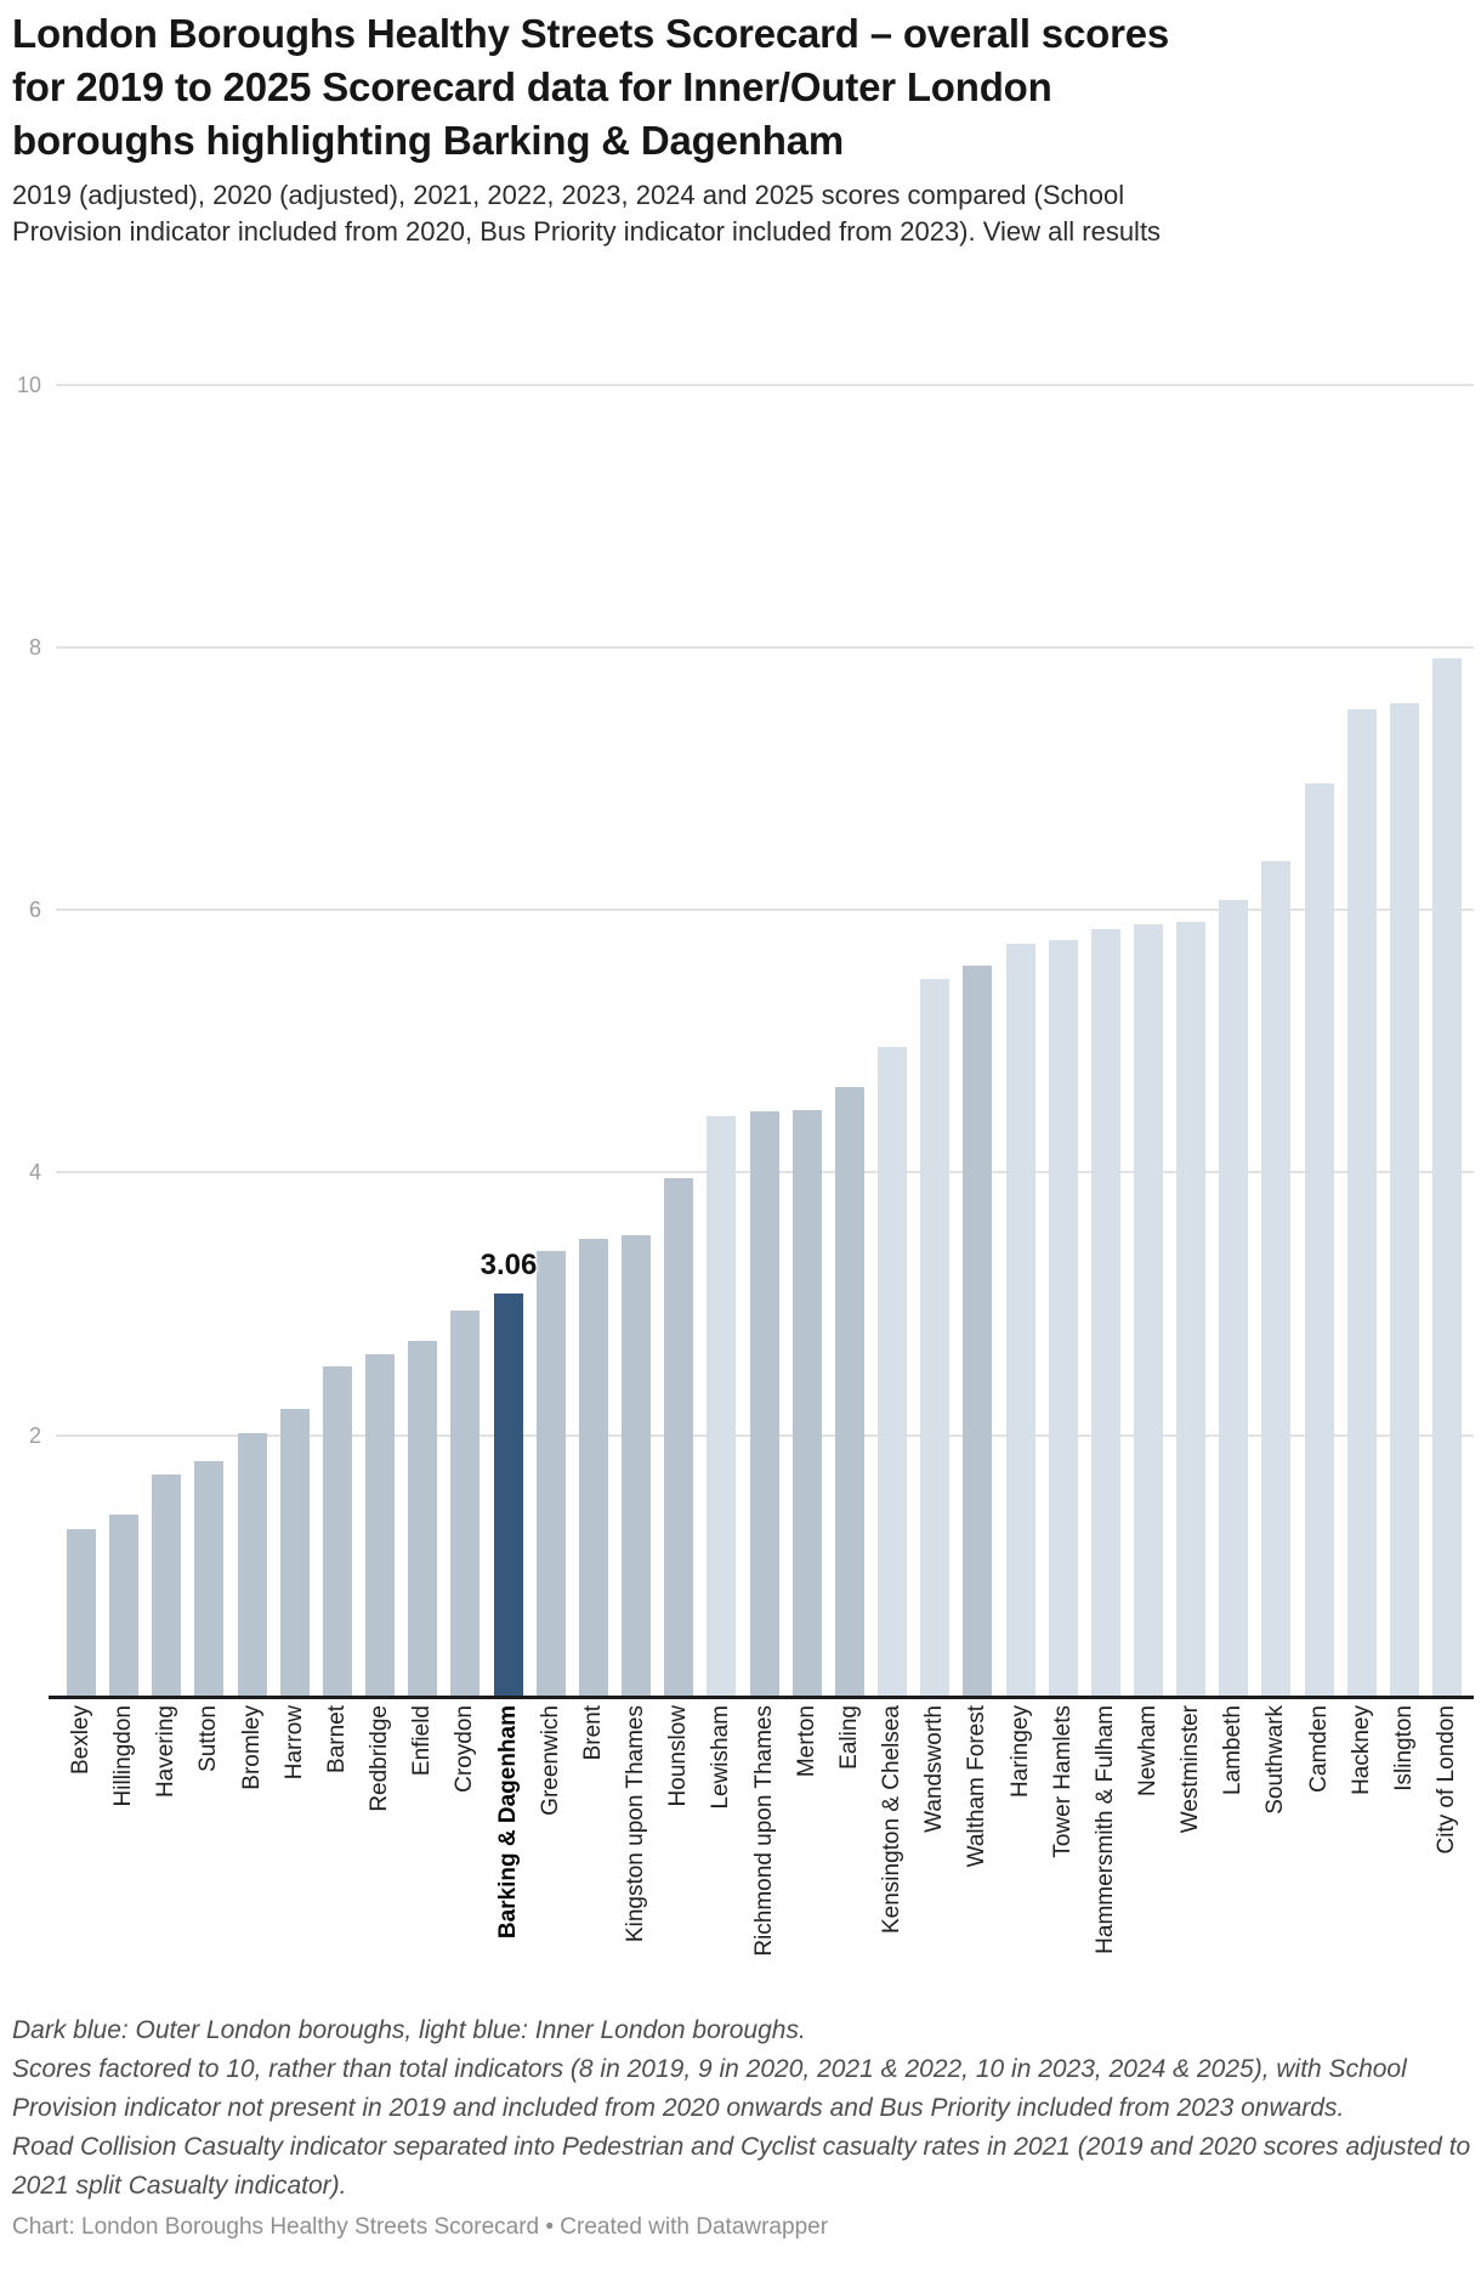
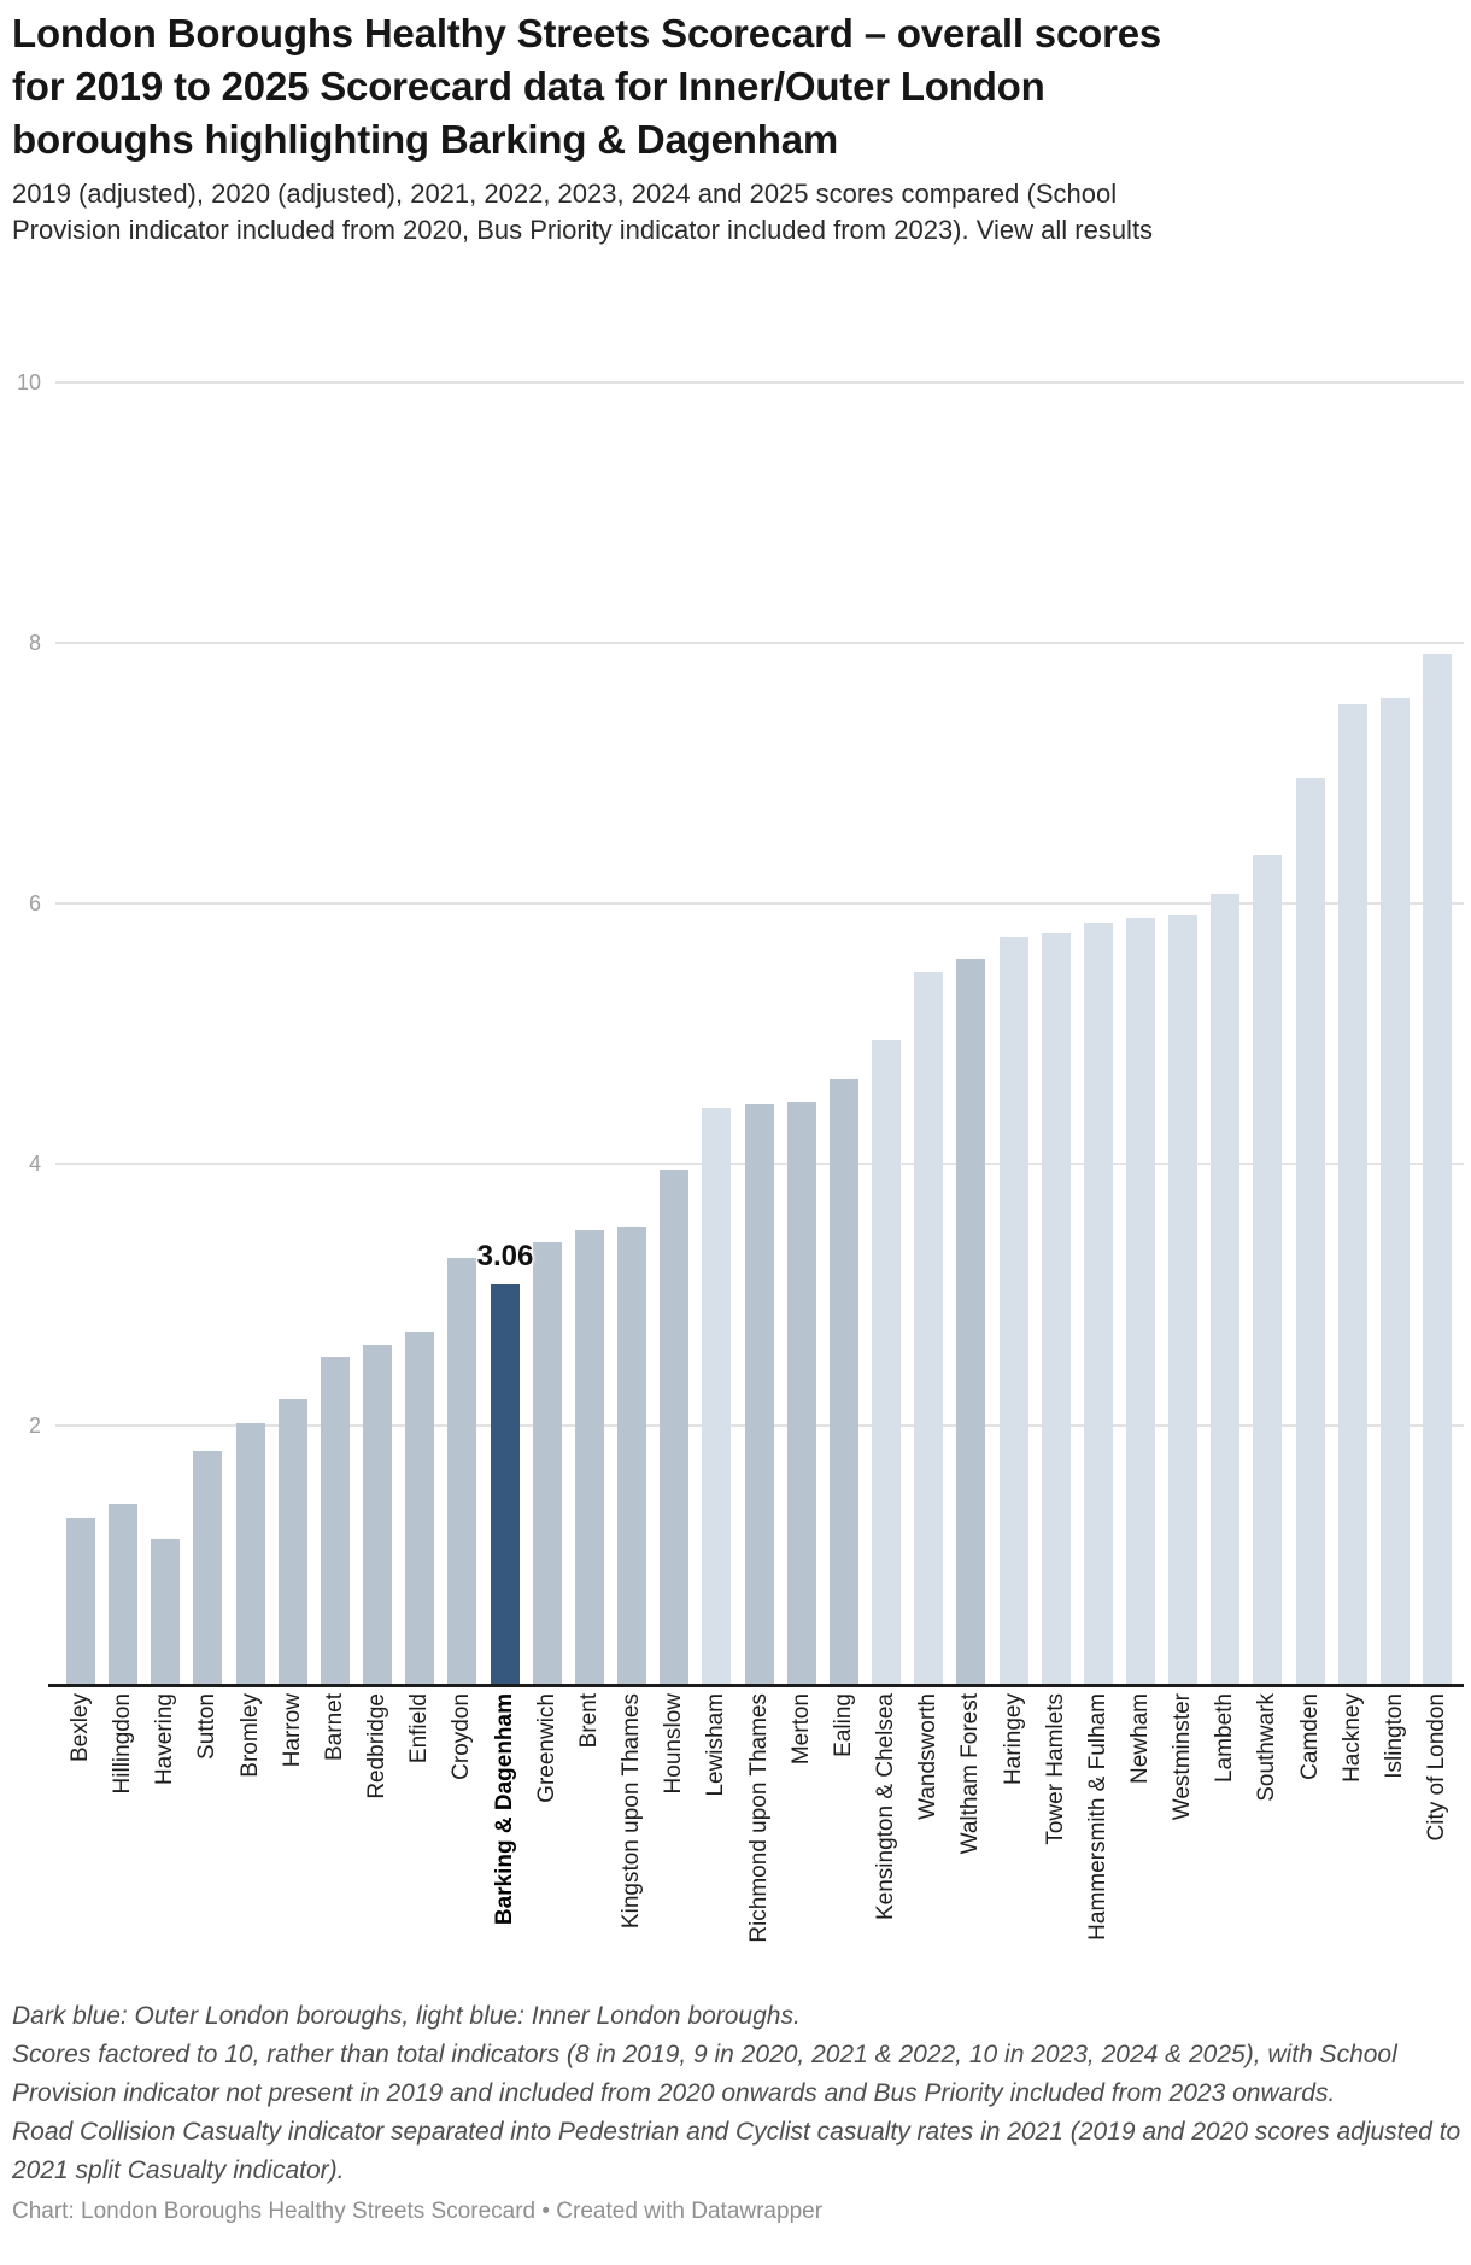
Havering: 1.68 -> 1.11
Croydon: 2.93 -> 3.26
